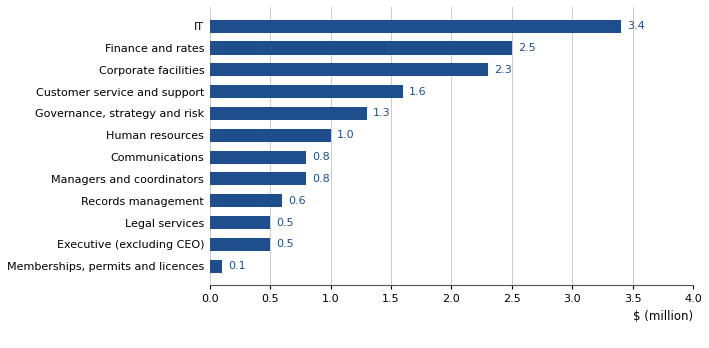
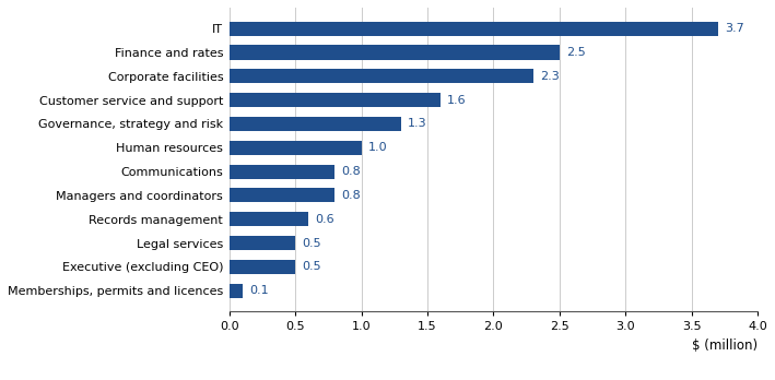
IT: 3.4 -> 3.7
